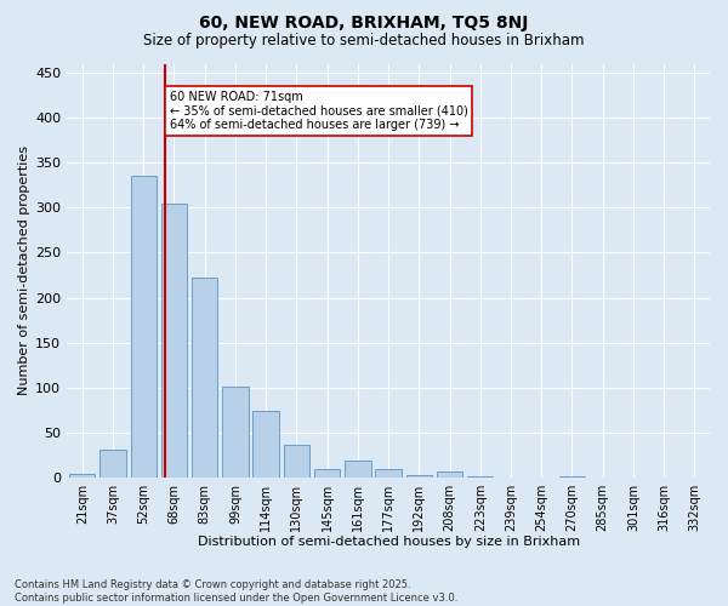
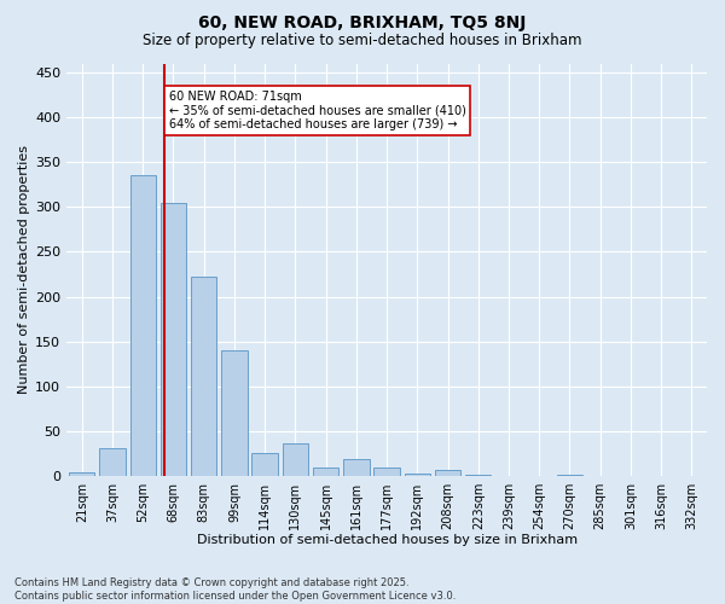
99sqm: 101 -> 140
114sqm: 74 -> 26
